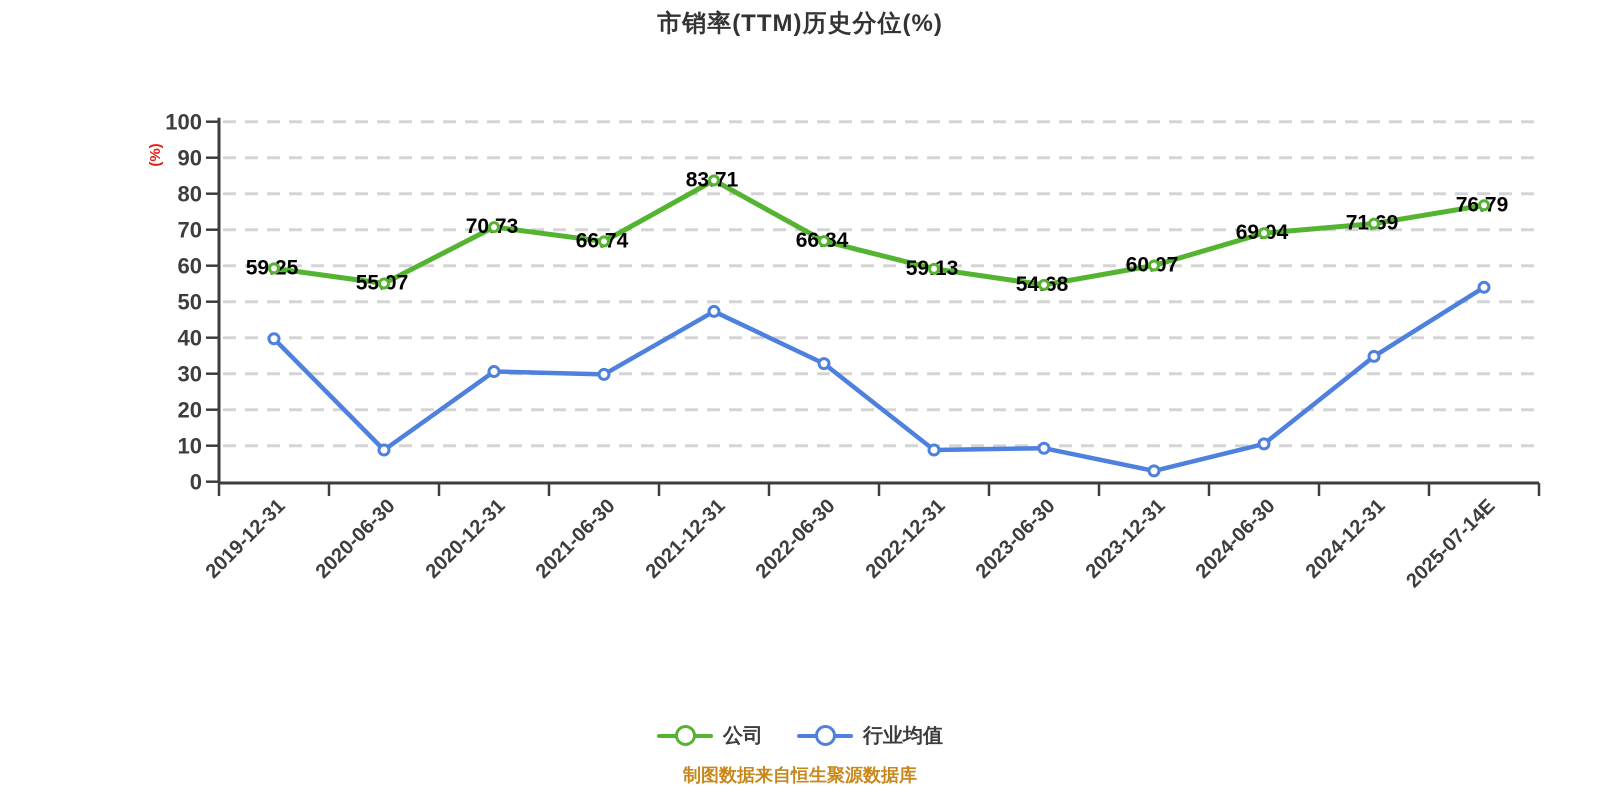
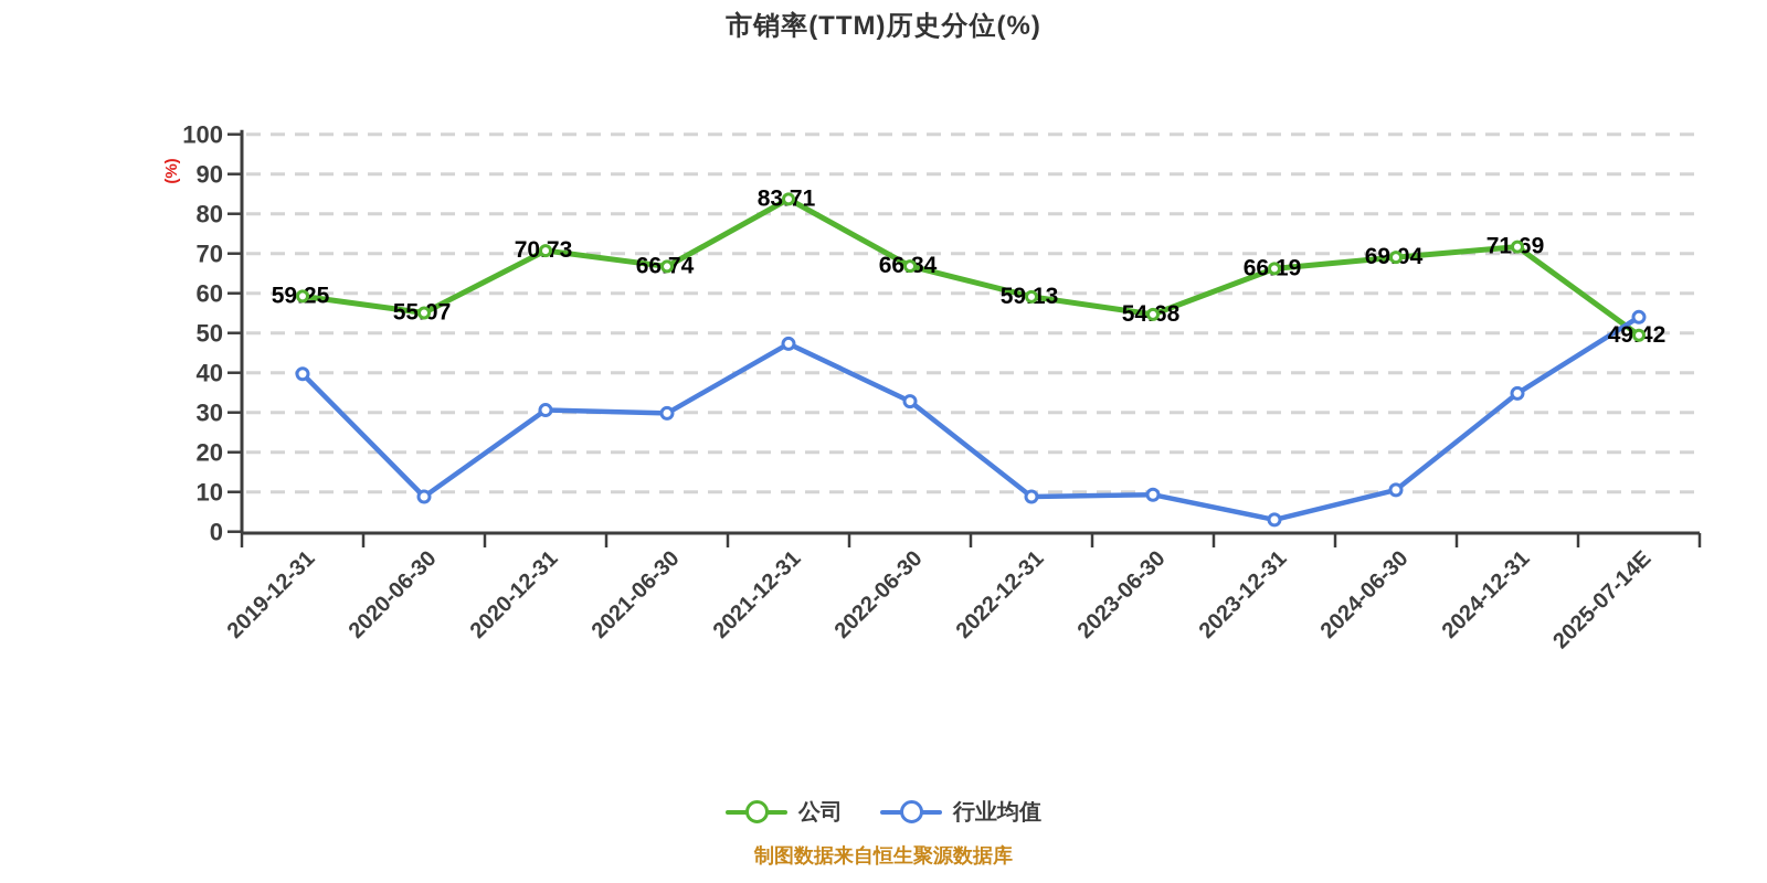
公司/2023-12-31: 60.07 -> 66.19
公司/2025-07-14E: 76.79 -> 49.42
